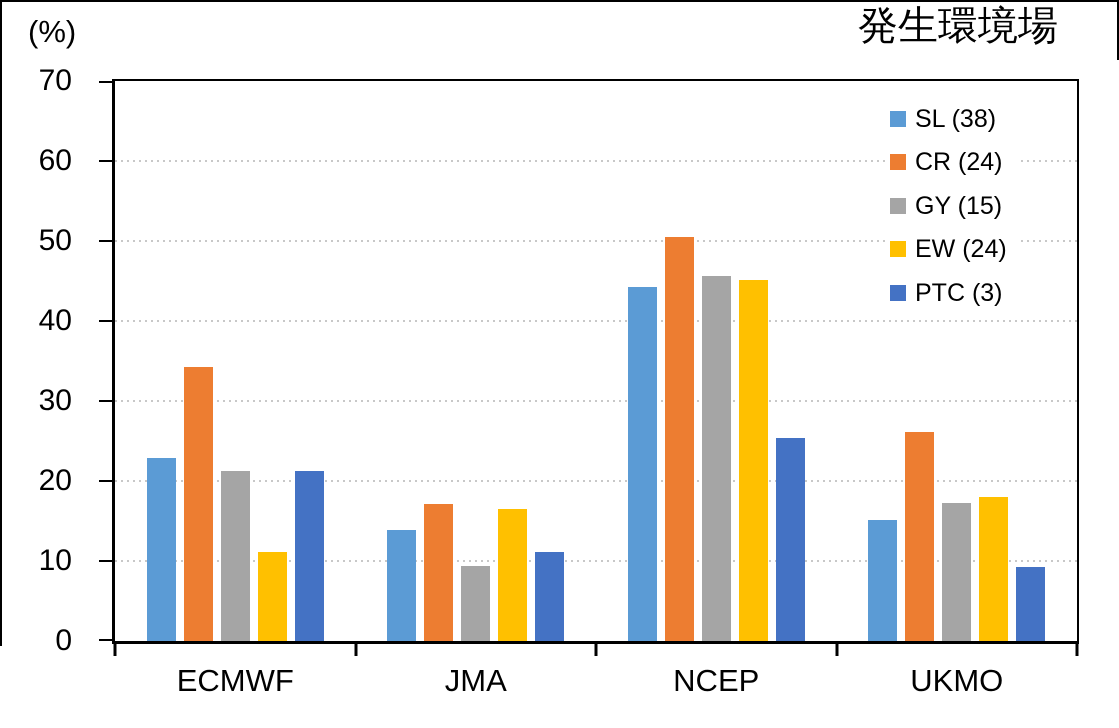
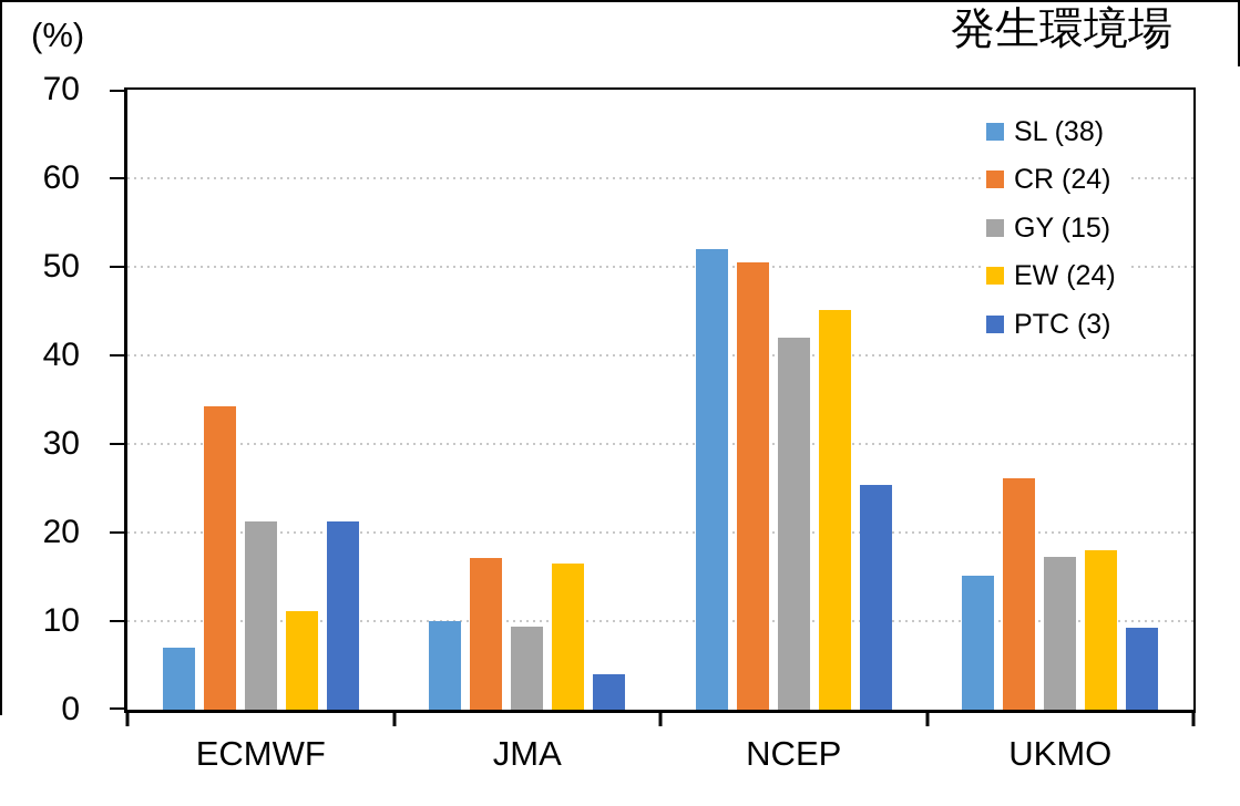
SL (38)/ECMWF: 23 -> 7
SL (38)/JMA: 14 -> 10
PTC (3)/JMA: 11 -> 4
SL (38)/NCEP: 44 -> 52
GY (15)/NCEP: 46 -> 42
